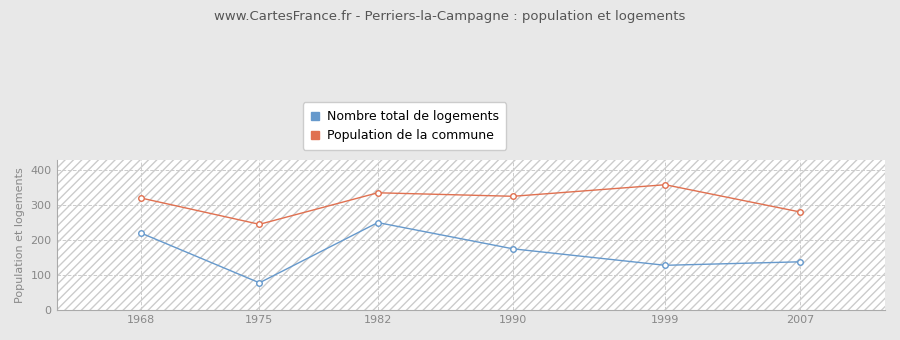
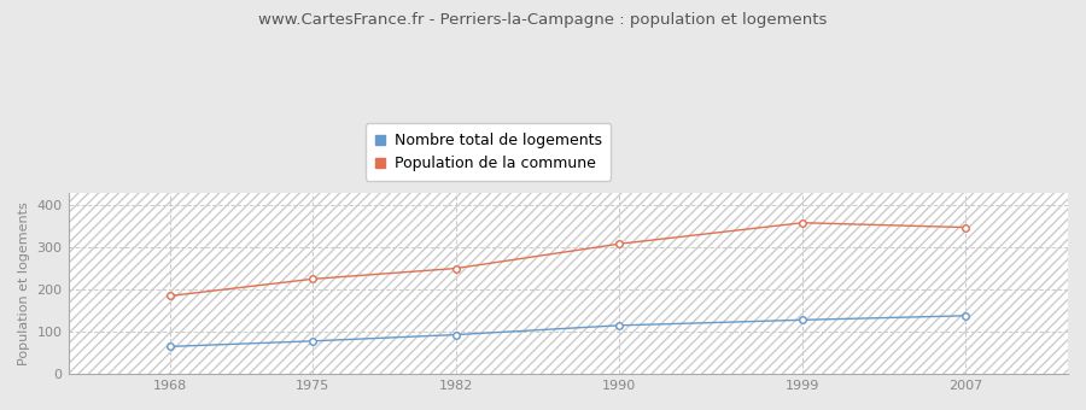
Nombre total de logements/1968: 220 -> 65
Population de la commune/1968: 320 -> 185
Population de la commune/1975: 245 -> 225
Nombre total de logements/1982: 250 -> 93
Population de la commune/1982: 335 -> 250
Nombre total de logements/1990: 175 -> 115
Population de la commune/1990: 325 -> 308
Population de la commune/2007: 280 -> 347
